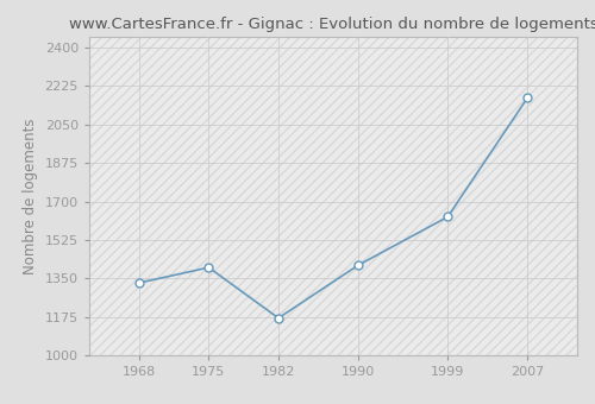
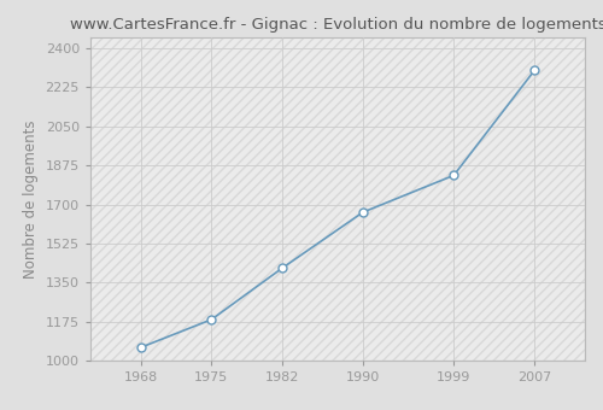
1968: 1330 -> 1060
1975: 1400 -> 1180
1982: 1170 -> 1420
1990: 1410 -> 1660
1999: 1630 -> 1830
2007: 2170 -> 2300
